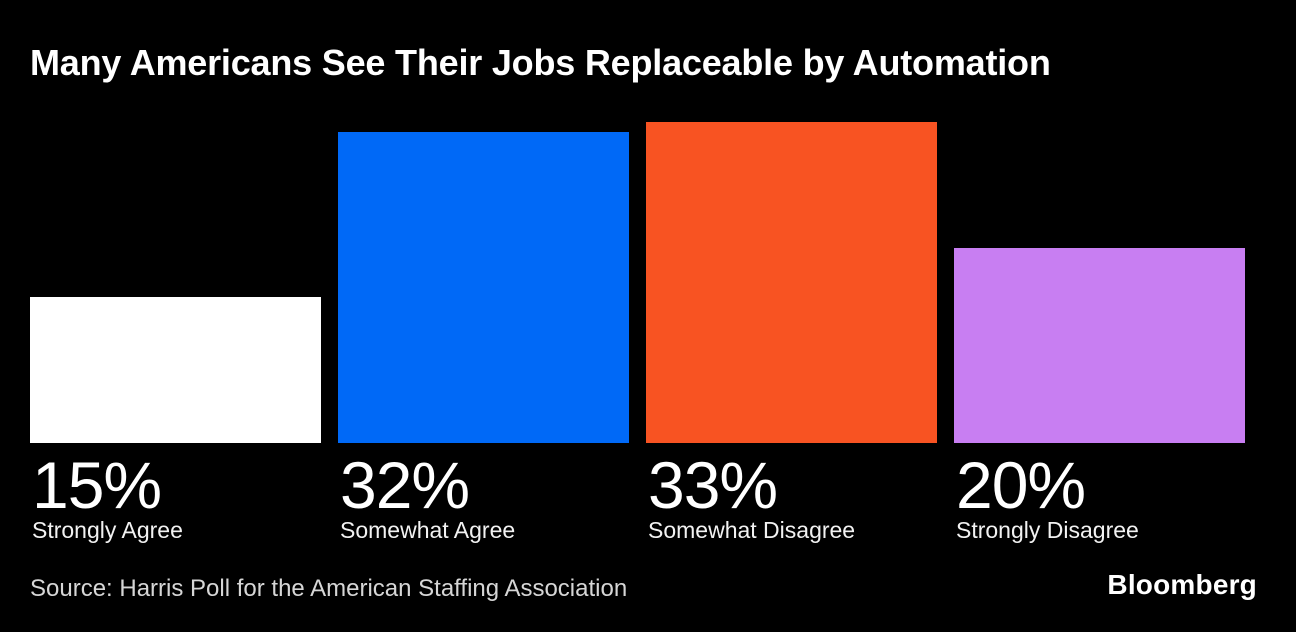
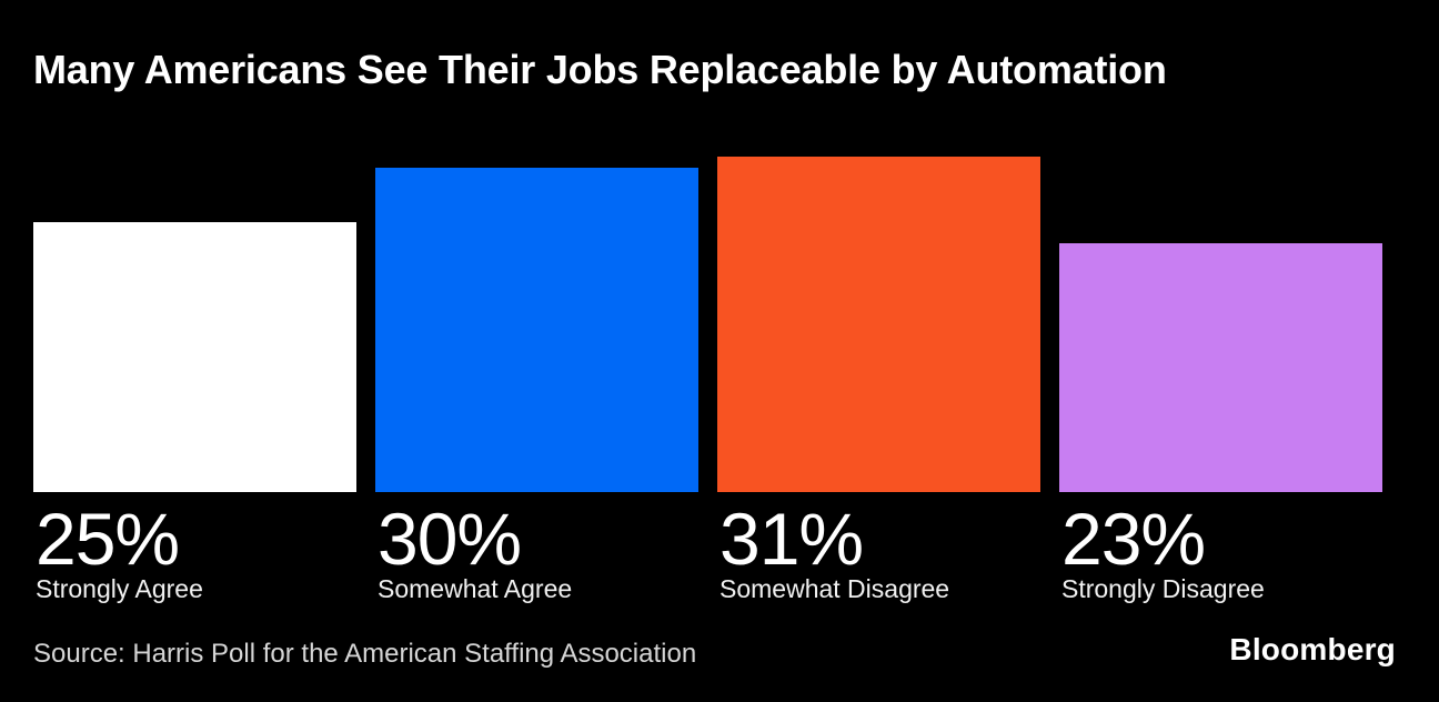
Strongly Agree: 15% -> 25%
Somewhat Agree: 32% -> 30%
Somewhat Disagree: 33% -> 31%
Strongly Disagree: 20% -> 23%
